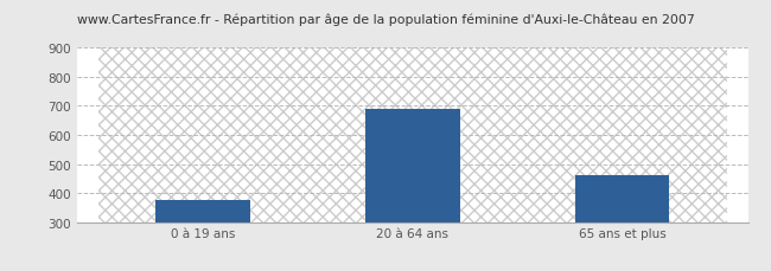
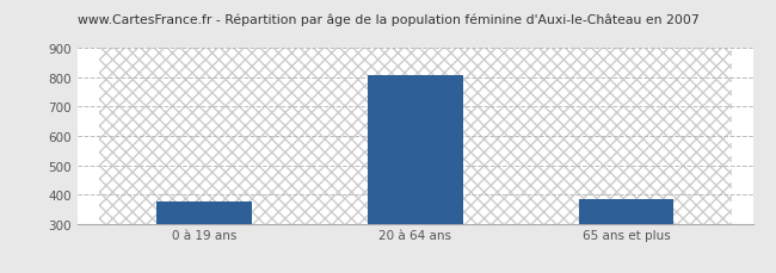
20 à 64 ans: 690 -> 806
65 ans et plus: 460 -> 383
